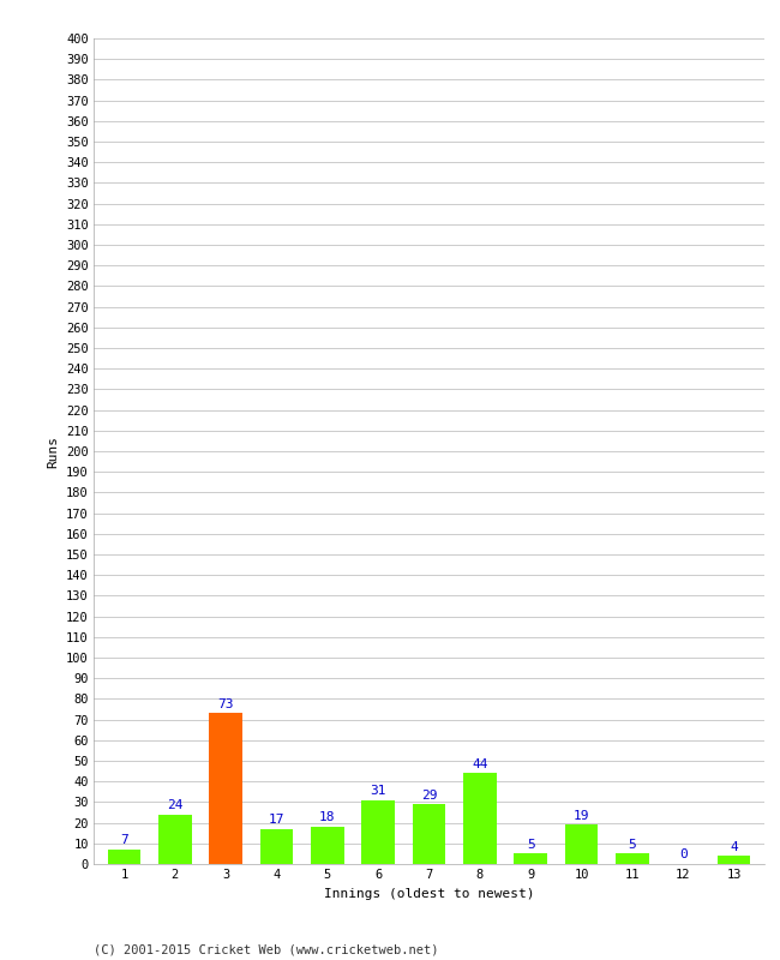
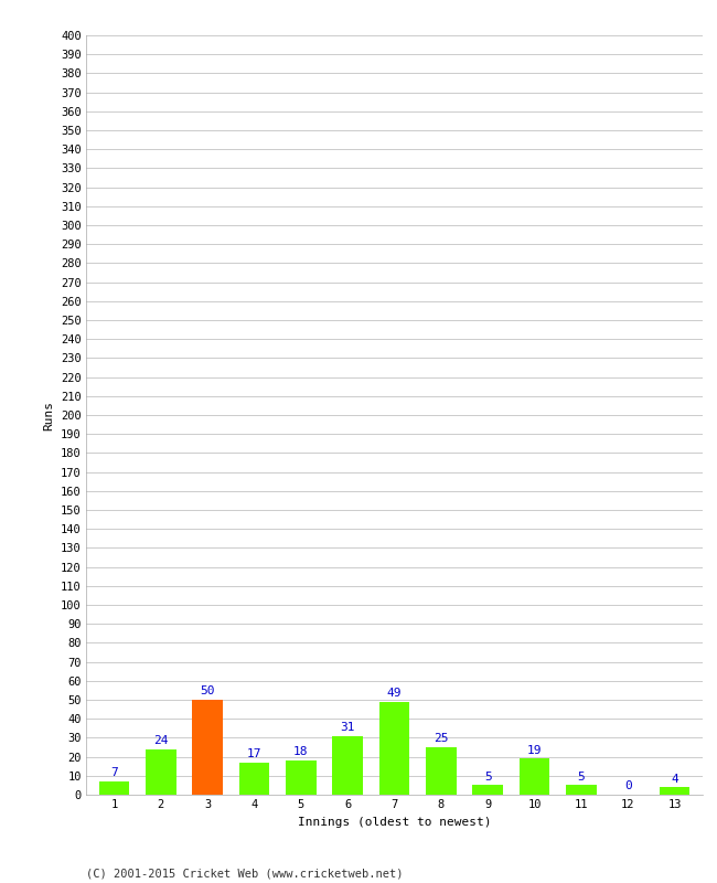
3: 73 -> 50
7: 29 -> 49
8: 44 -> 25
